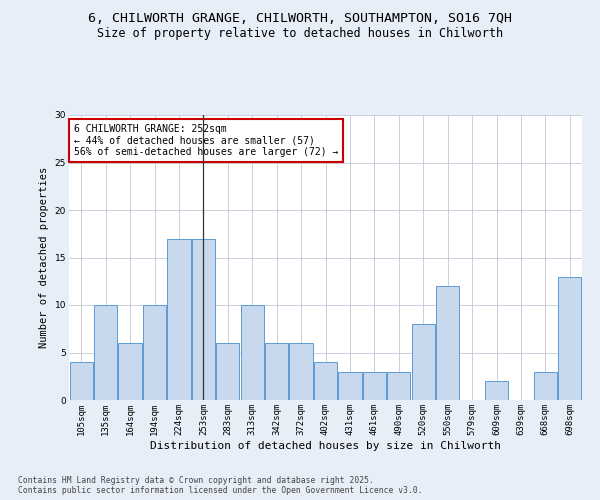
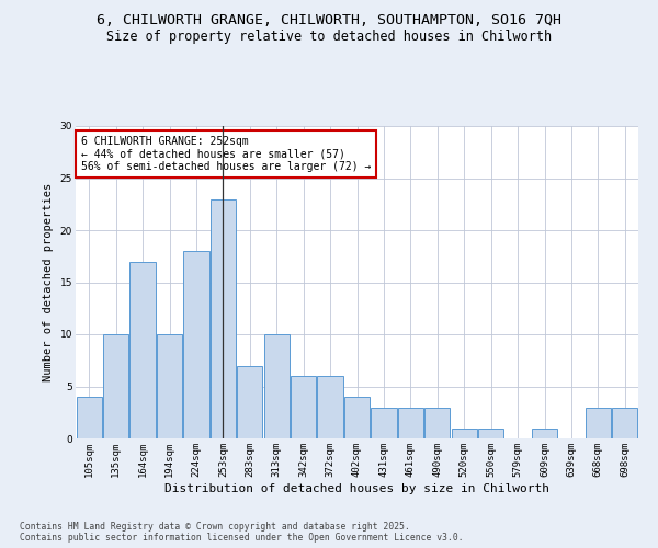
164sqm: 6 -> 17
224sqm: 17 -> 18
253sqm: 17 -> 23
283sqm: 6 -> 7
520sqm: 8 -> 1
550sqm: 12 -> 1
609sqm: 2 -> 1
698sqm: 13 -> 3
